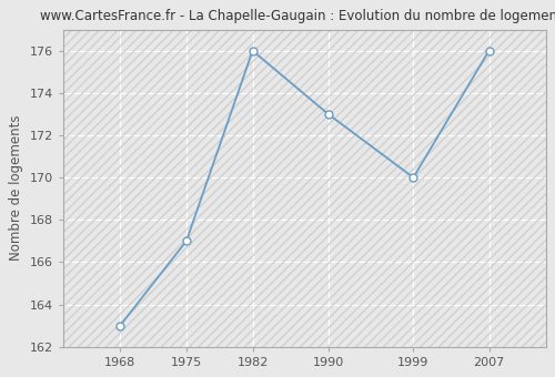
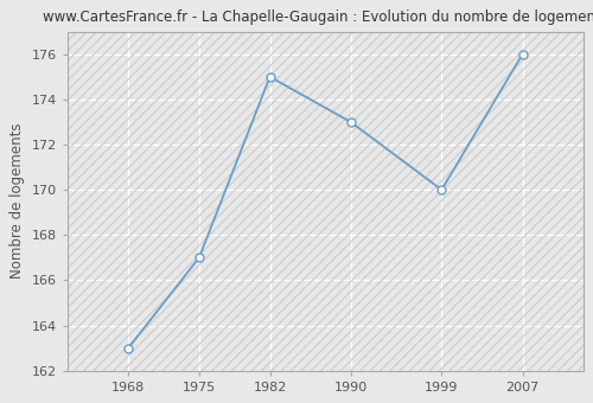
1982: 176 -> 175
